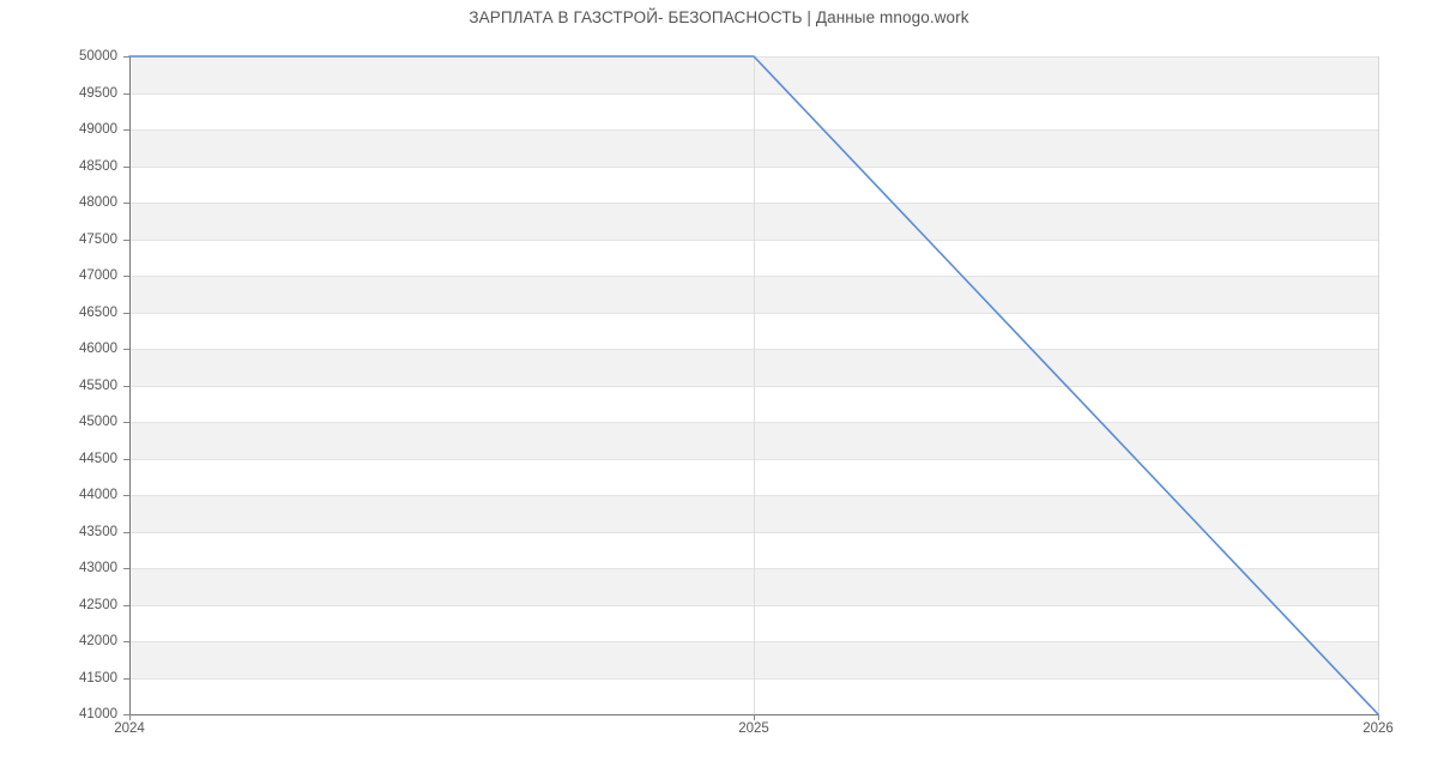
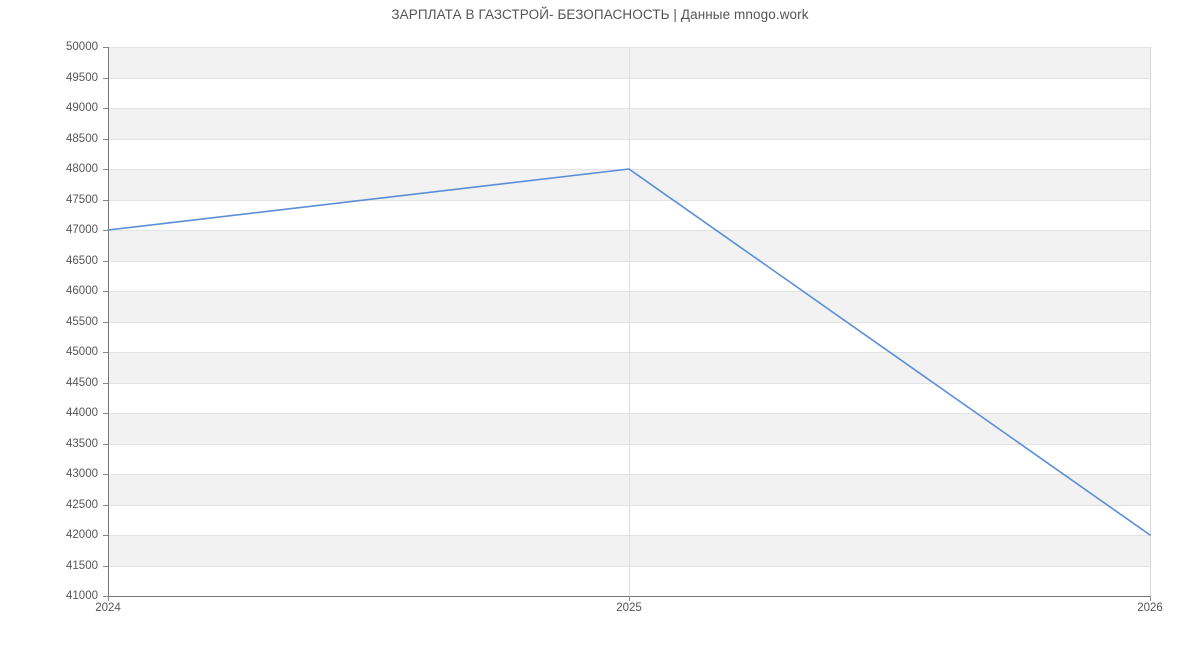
2024: 50000 -> 47000
2025: 50000 -> 48000
2026: 41000 -> 42000
